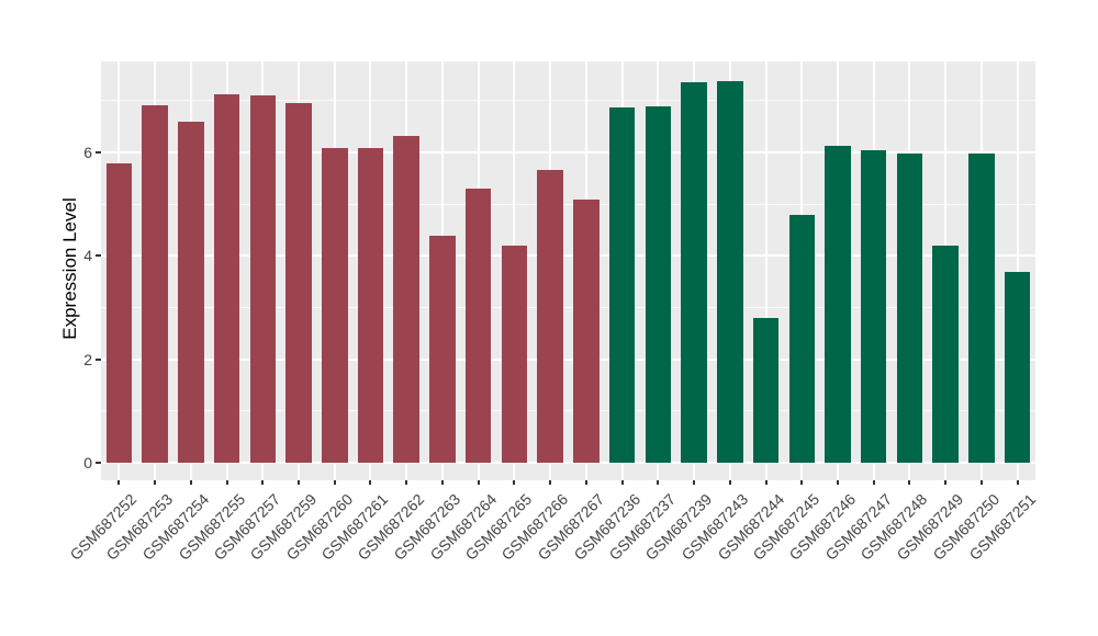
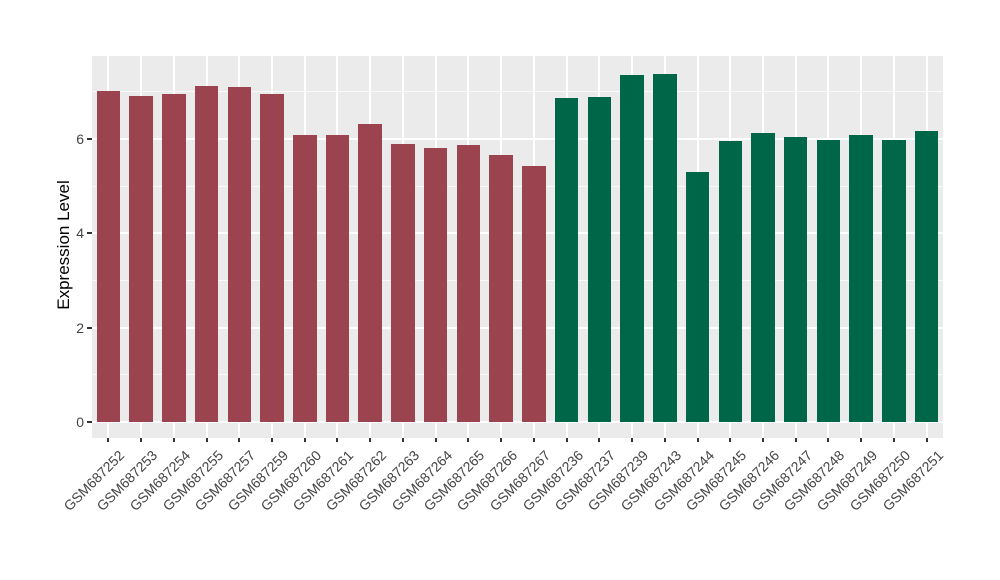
GSM687252: 5.8 -> 7.0
GSM687254: 6.6 -> 7.0
GSM687263: 4.4 -> 5.9
GSM687264: 5.3 -> 5.8
GSM687265: 4.2 -> 5.9
GSM687267: 5.1 -> 5.4
GSM687244: 2.8 -> 5.3
GSM687245: 4.8 -> 6.0
GSM687249: 4.2 -> 6.1
GSM687251: 3.7 -> 6.2
